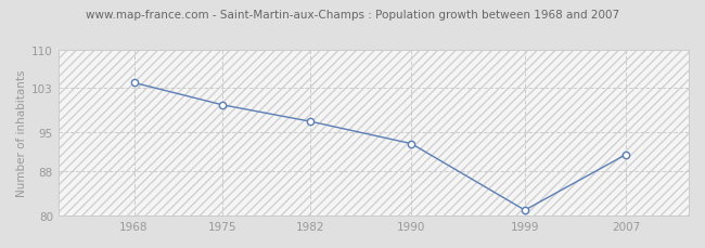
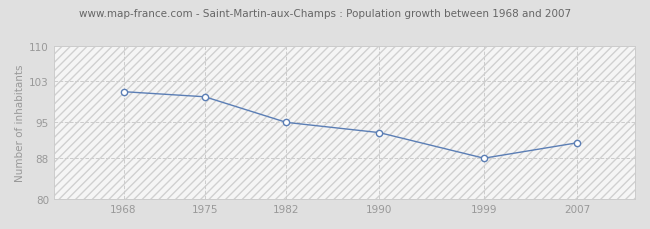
1968: 104 -> 101
1982: 97 -> 95
1999: 81 -> 88
